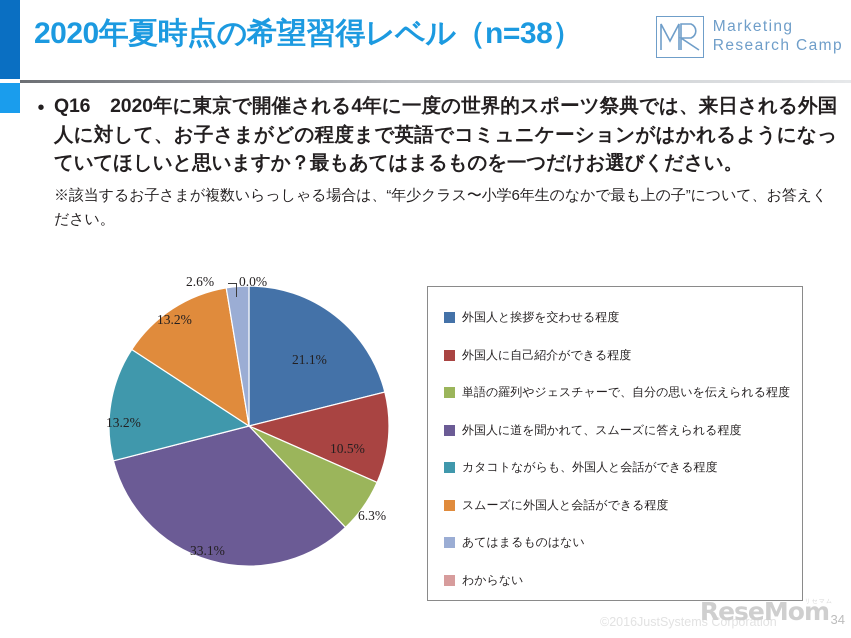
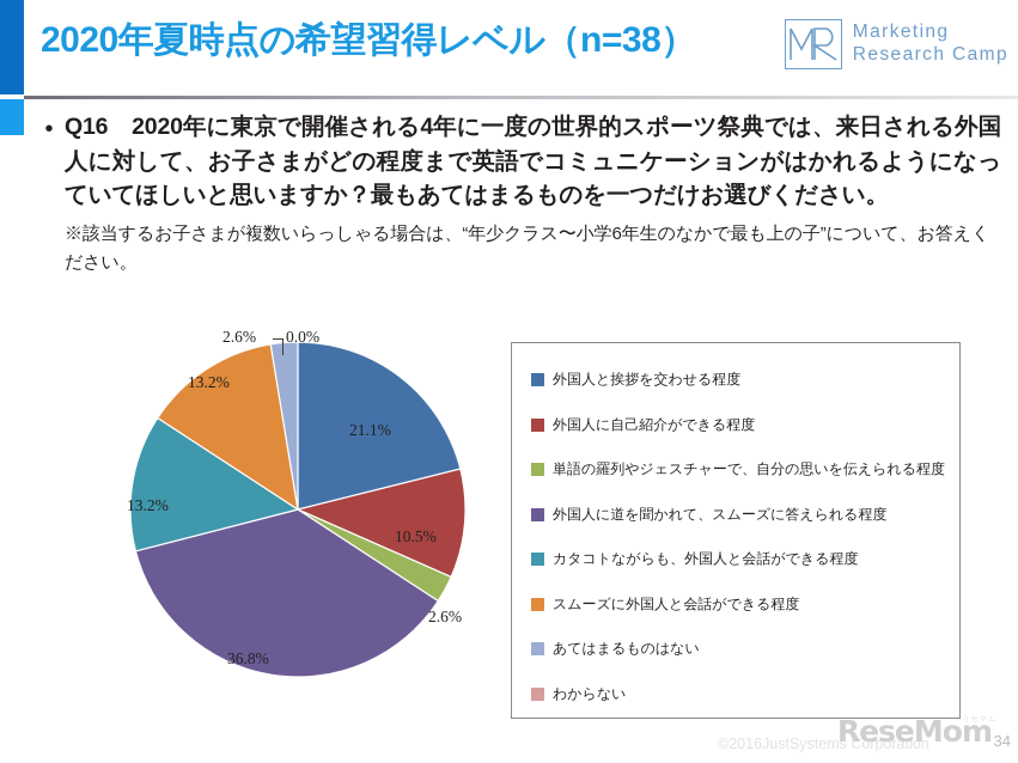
単語の羅列やジェスチャーで、自分の思いを伝えられる程度: 6.3% -> 2.6%
外国人に道を聞かれて、スムーズに答えられる程度: 33.1% -> 36.8%
